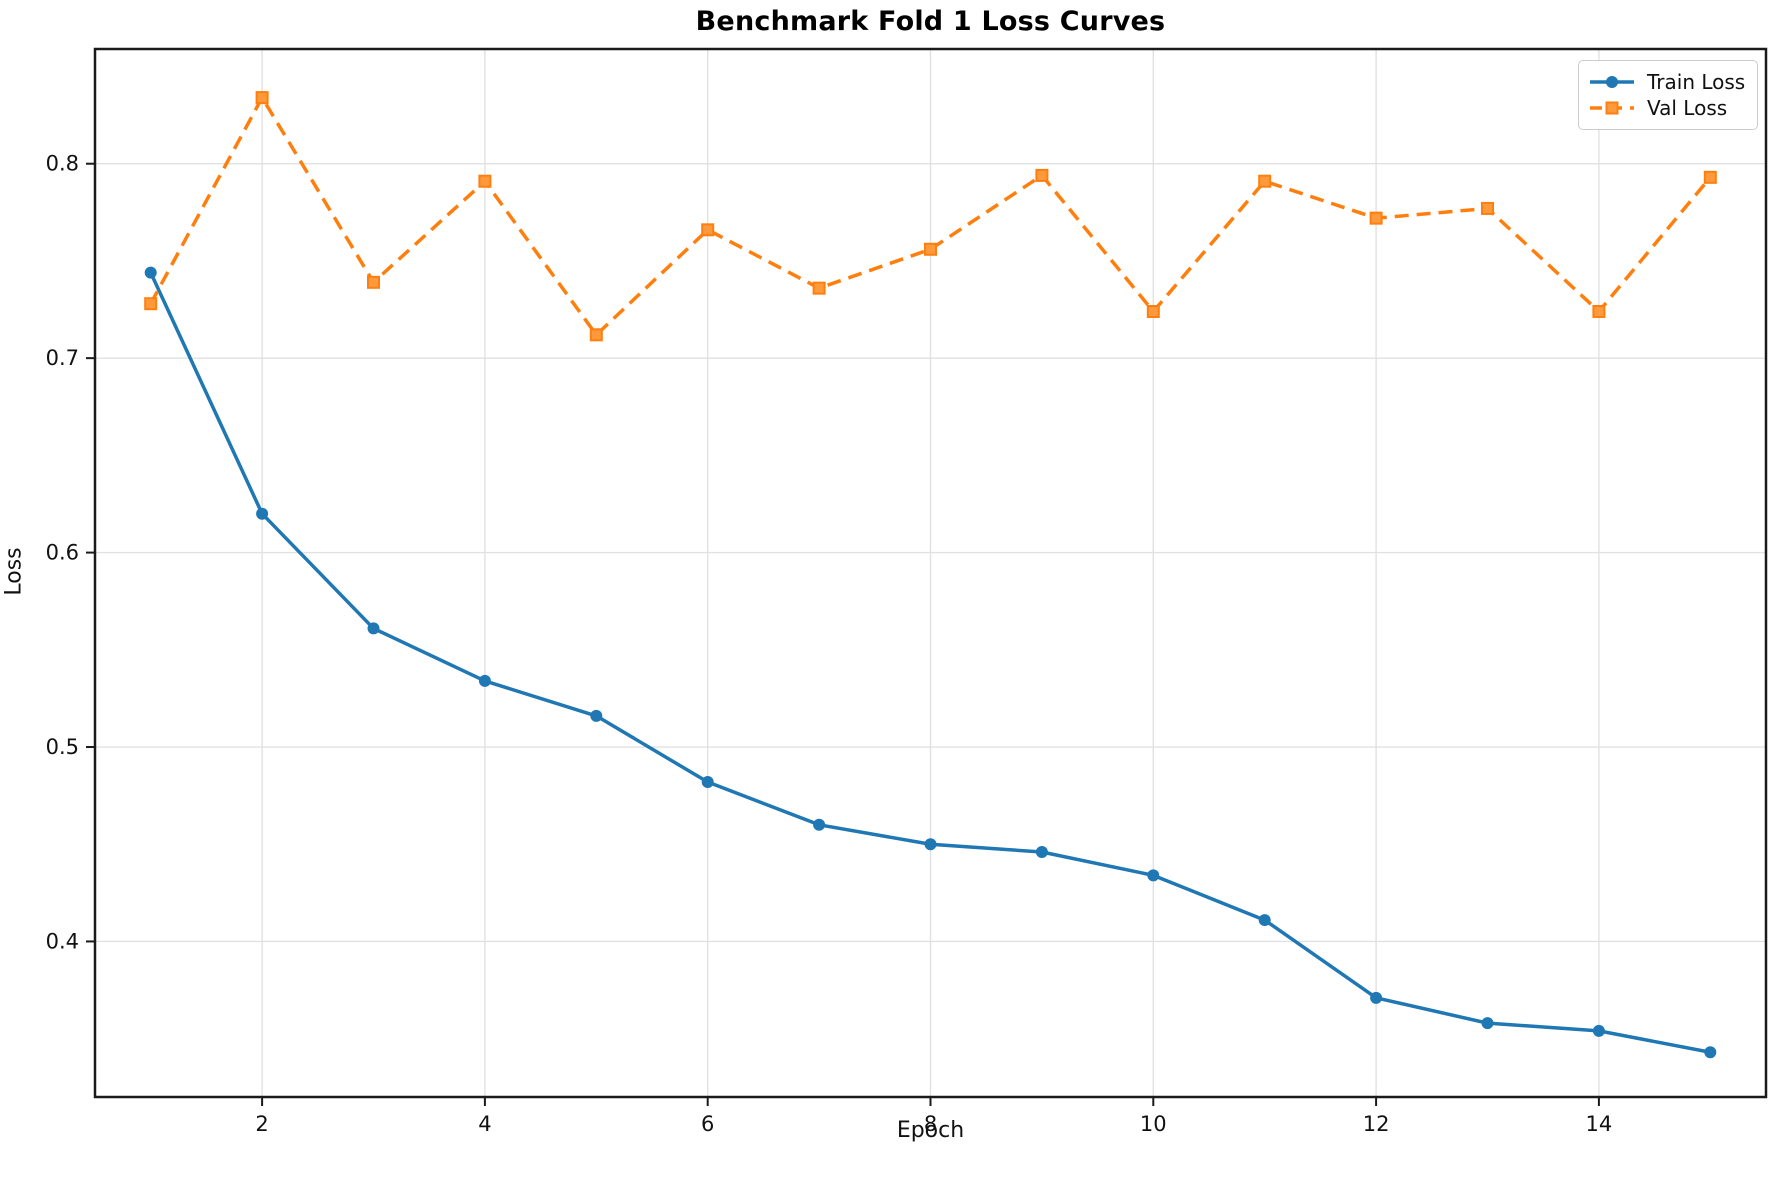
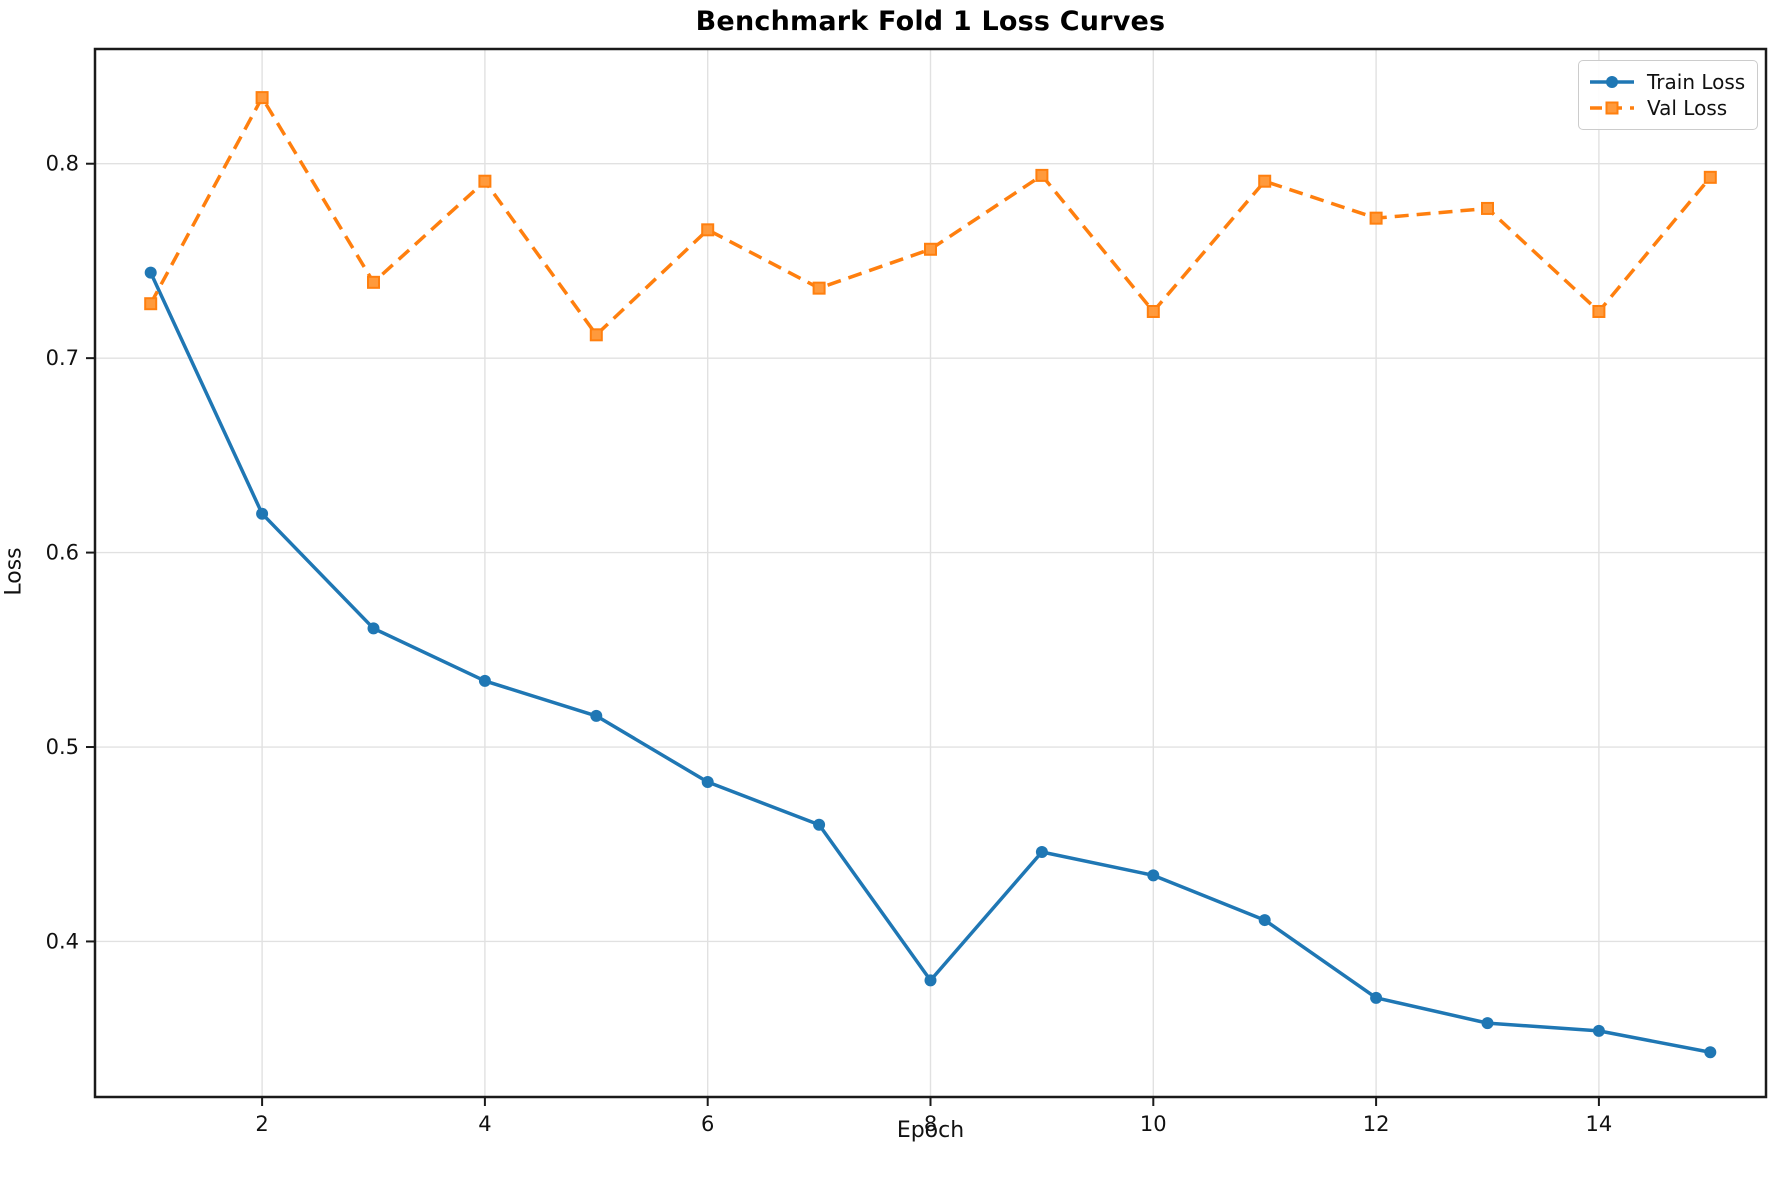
Train Loss/8: 0.450 -> 0.380
